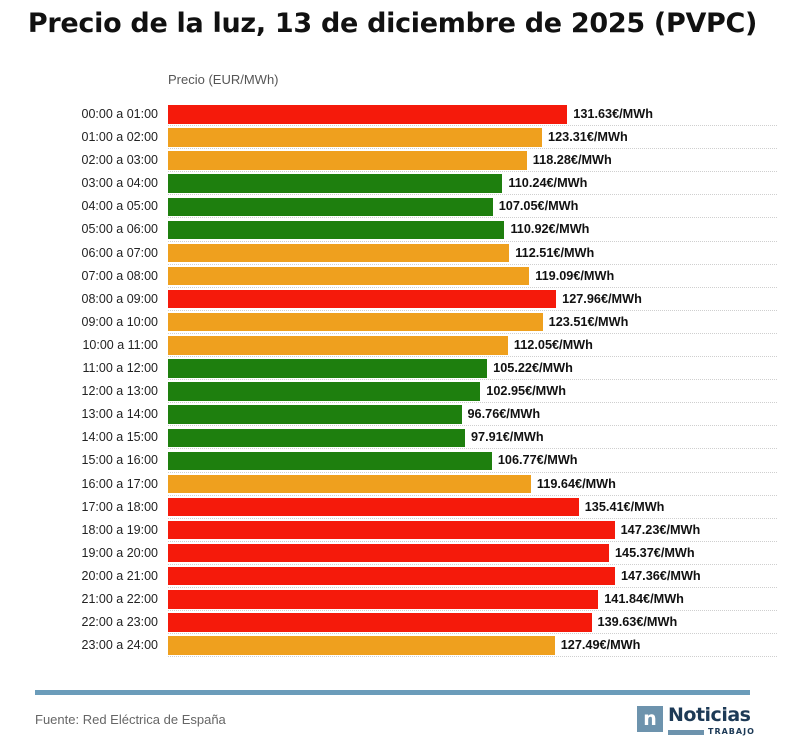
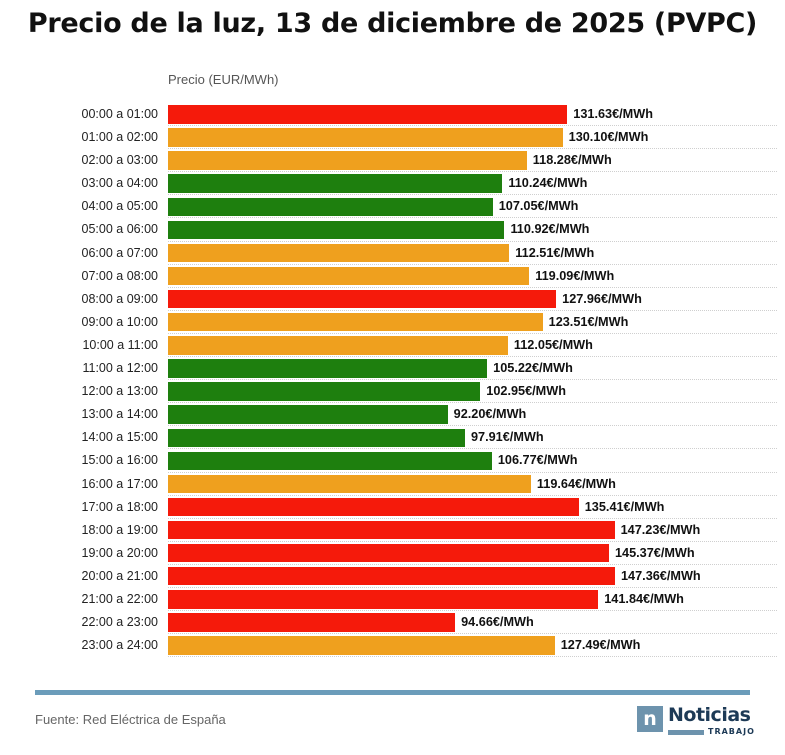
01:00 a 02:00: 123.31 -> 130.10
13:00 a 14:00: 96.76 -> 92.20
22:00 a 23:00: 139.63 -> 94.66
